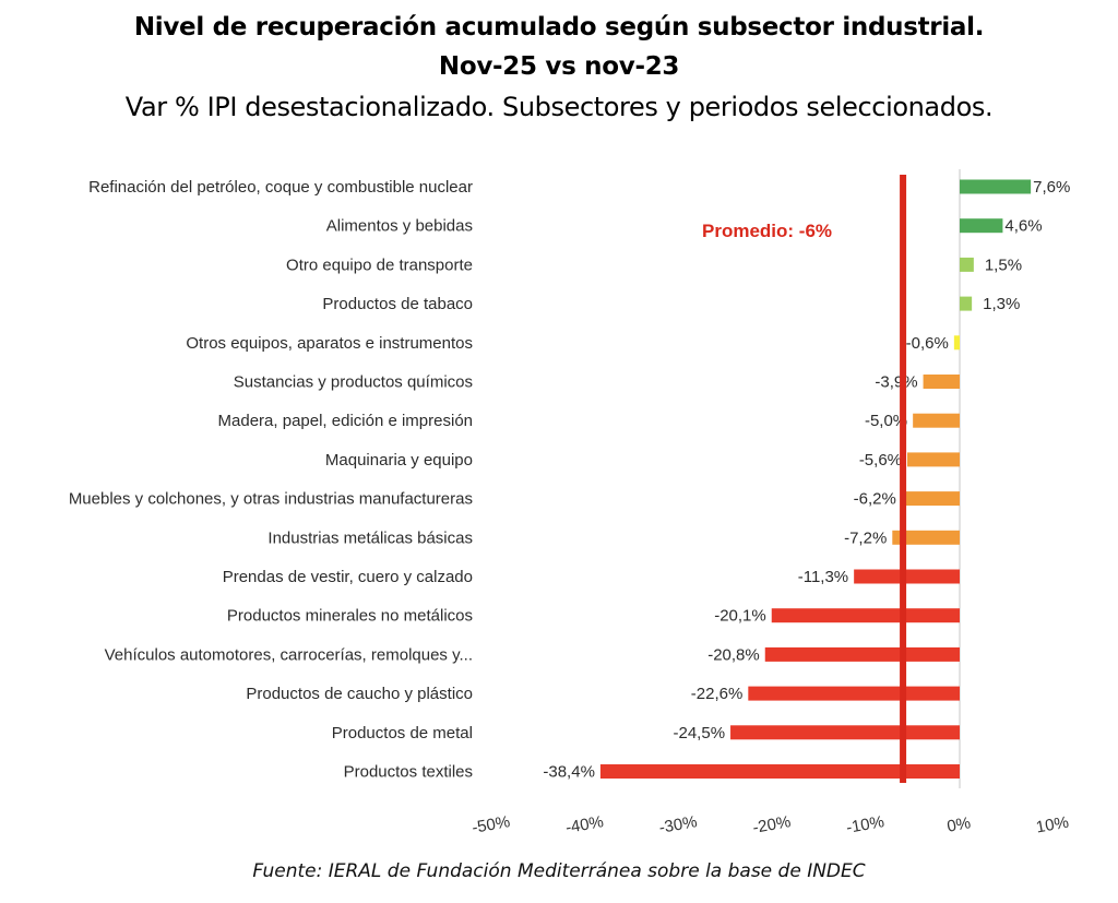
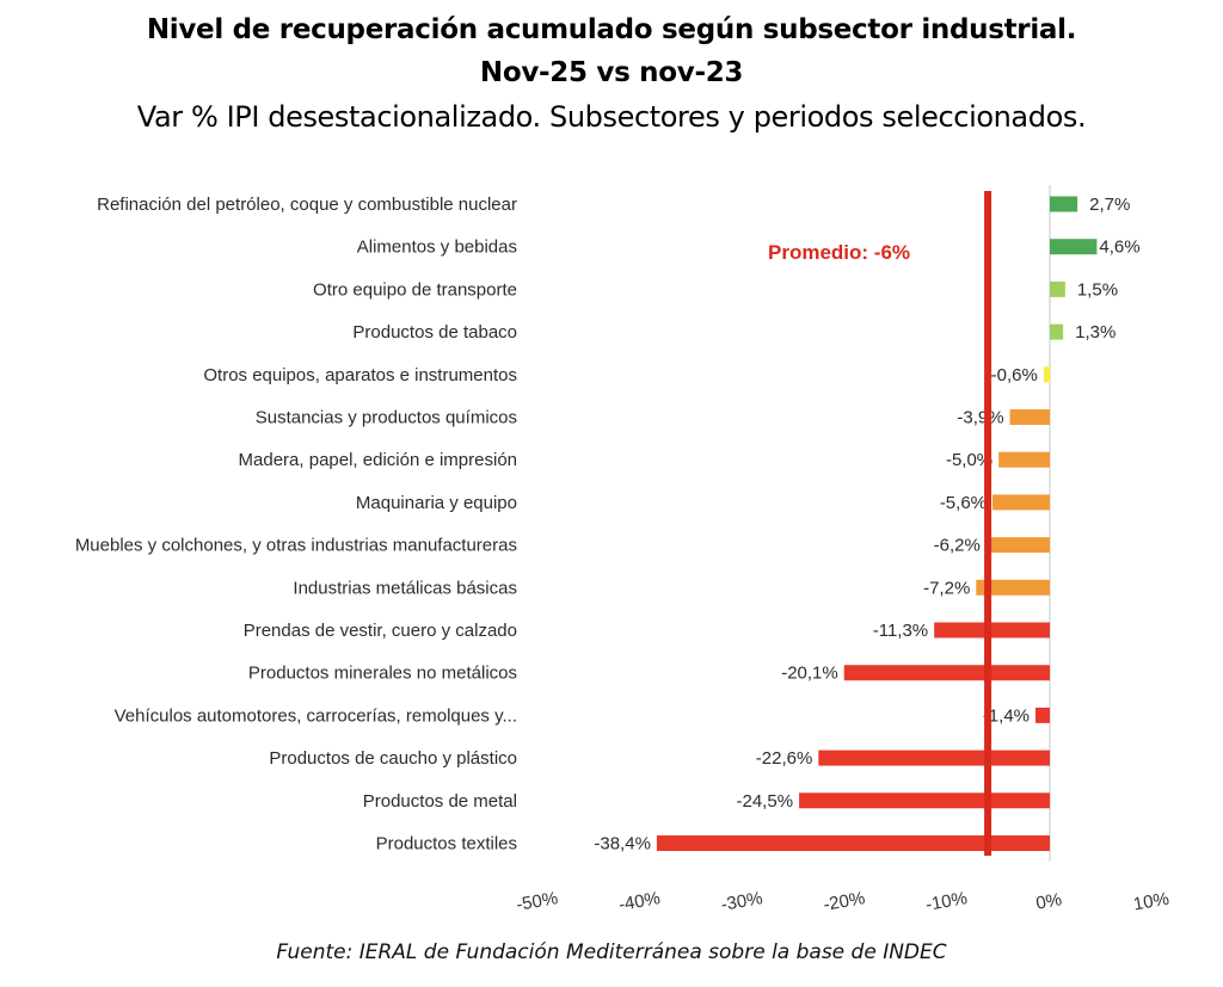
Refinación del petróleo, coque y combustible nuclear: 7,6% -> 2,7%
Vehículos automotores, carrocerías, remolques y...: -20,8% -> -1,4%
